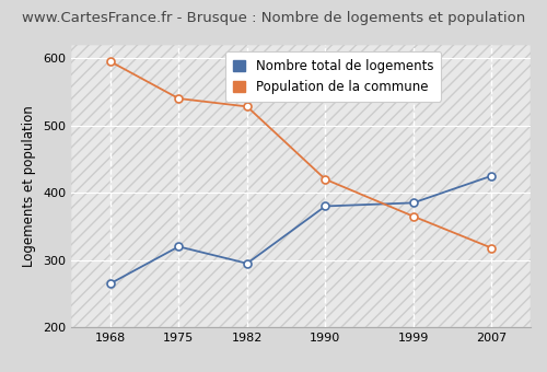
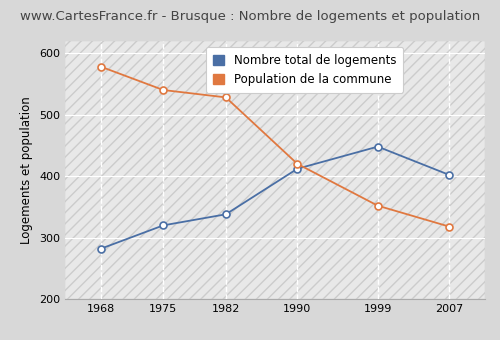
Nombre total de logements/1968: 265 -> 282
Population de la commune/1968: 595 -> 578
Nombre total de logements/1982: 295 -> 338
Nombre total de logements/1990: 380 -> 412
Nombre total de logements/1999: 385 -> 448
Population de la commune/1999: 365 -> 352
Nombre total de logements/2007: 425 -> 402
